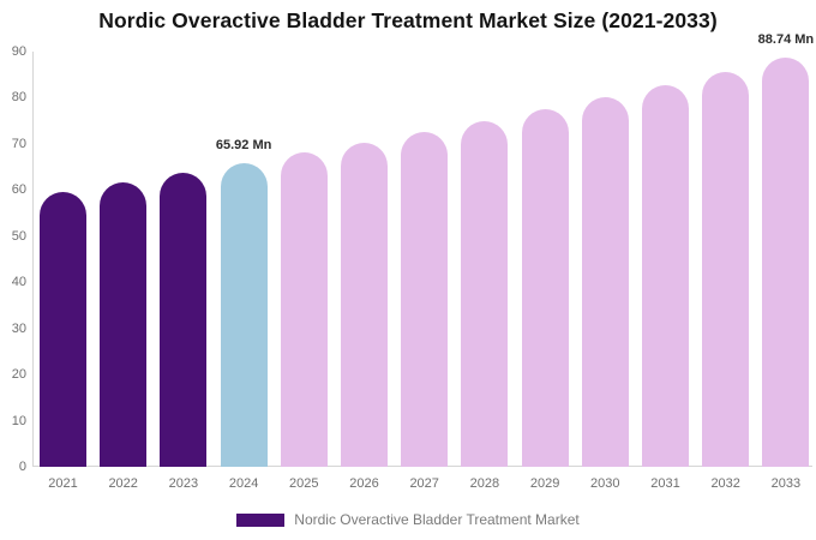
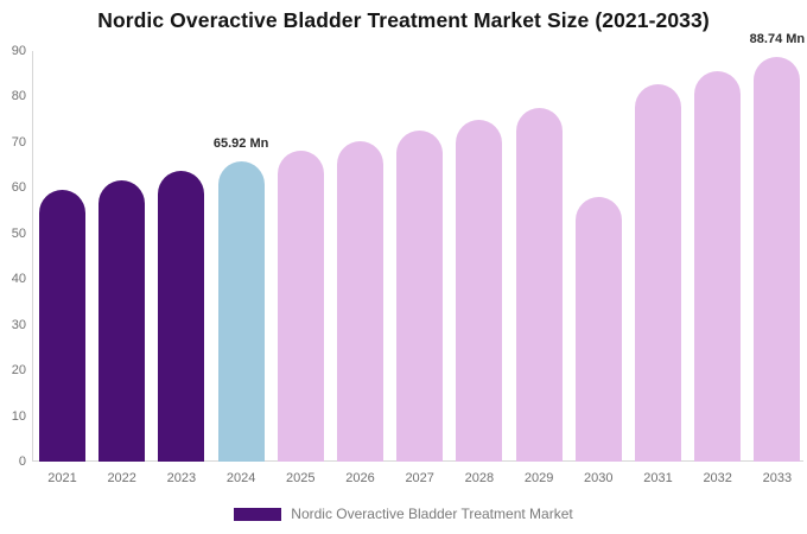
2030: 80 -> 58
